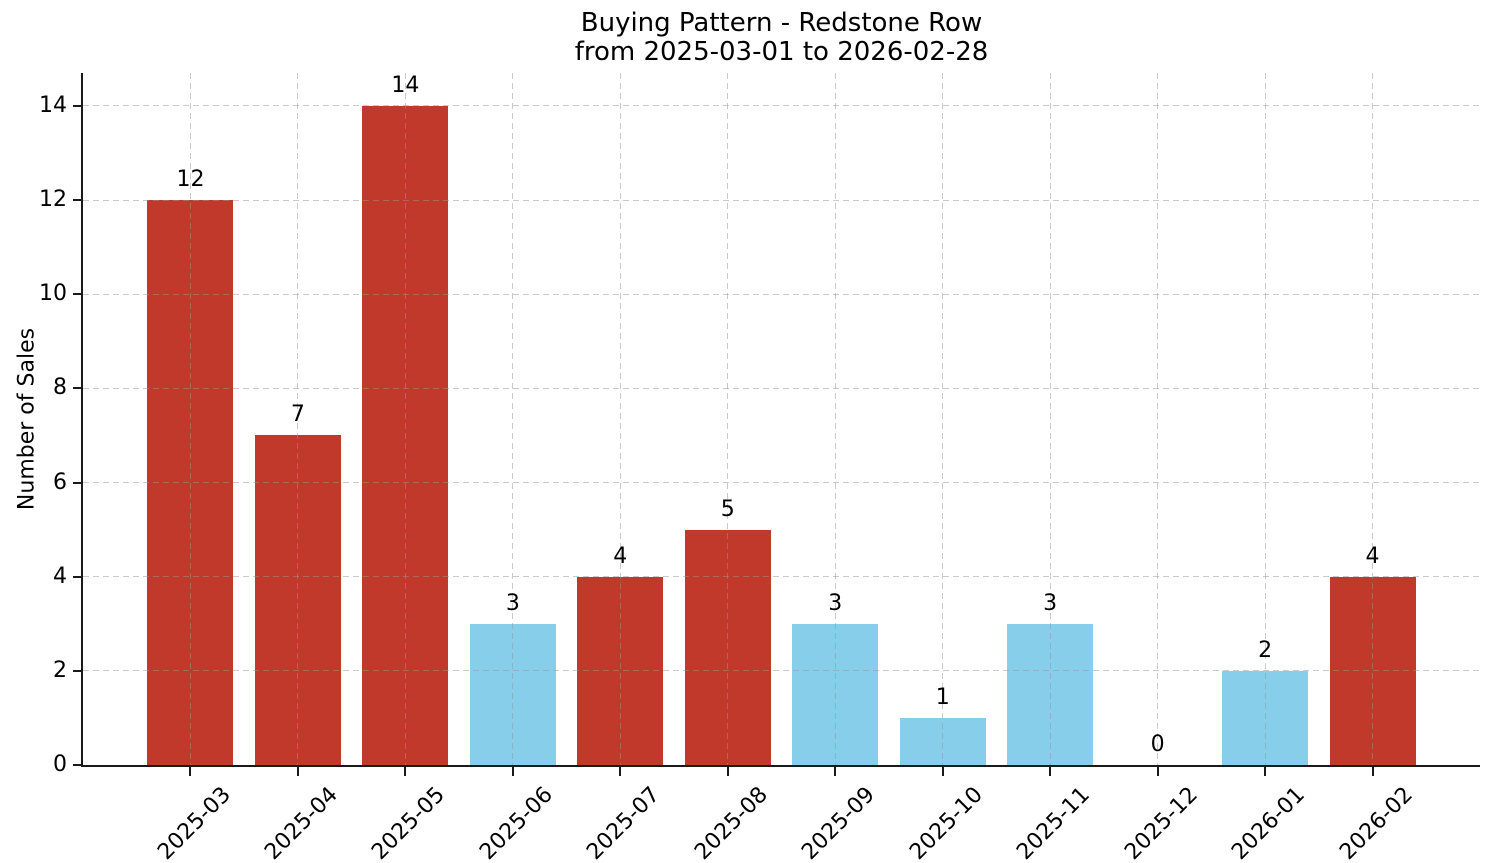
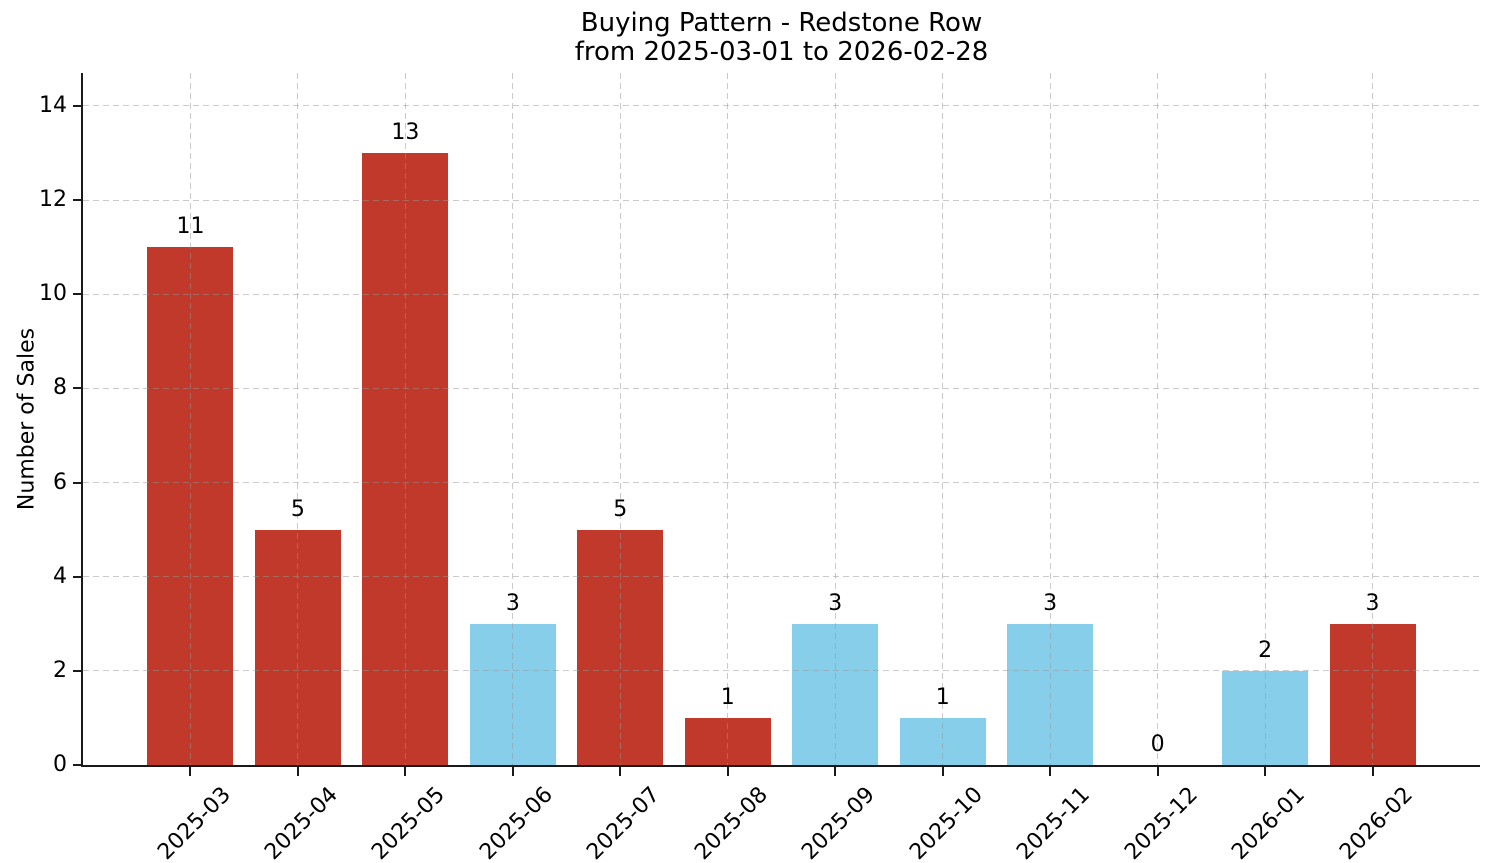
2025-03: 12 -> 11
2025-04: 7 -> 5
2025-05: 14 -> 13
2025-07: 4 -> 5
2025-08: 5 -> 1
2026-02: 4 -> 3
